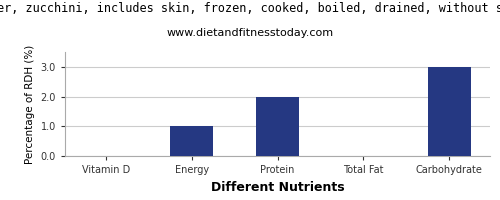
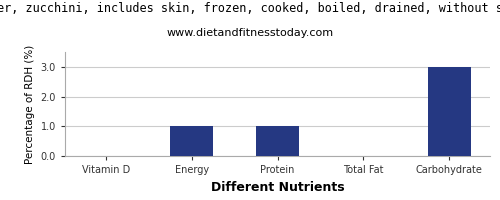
Protein: 2 -> 1
